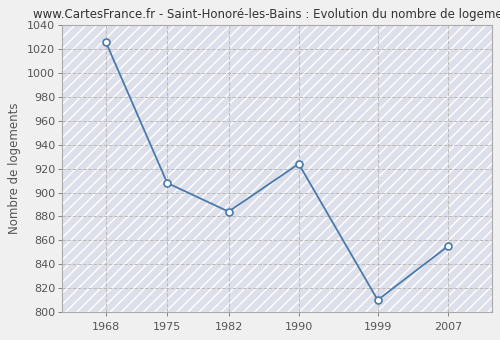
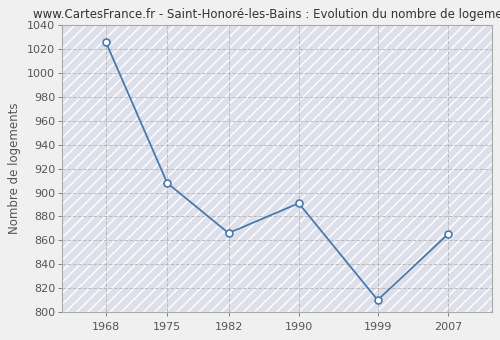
1982: 884 -> 866
1990: 924 -> 891
2007: 855 -> 865
